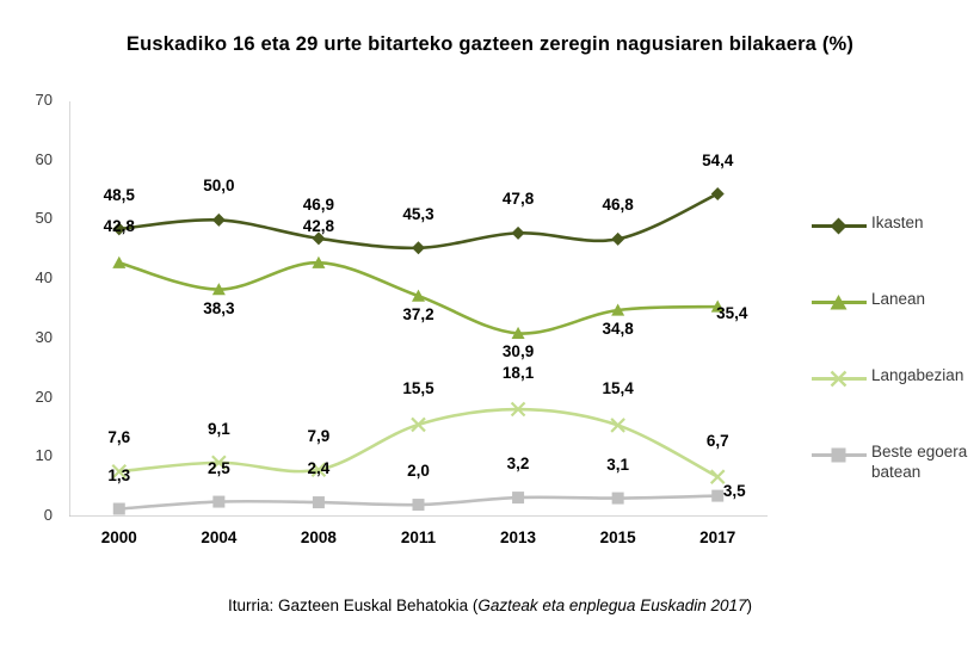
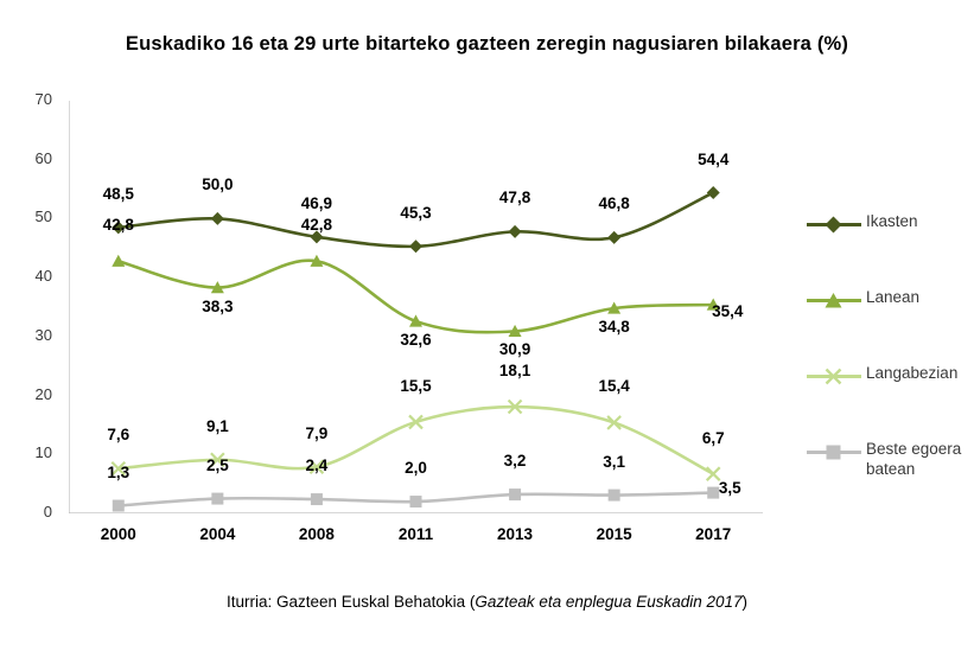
Lanean/2011: 37,2 -> 32,6
